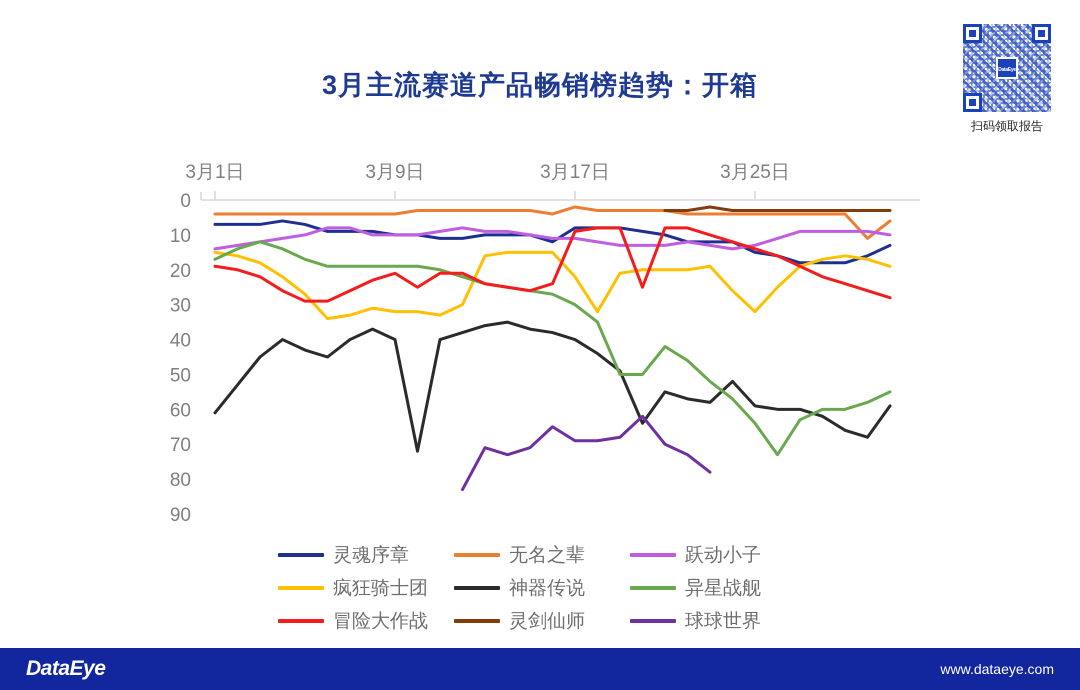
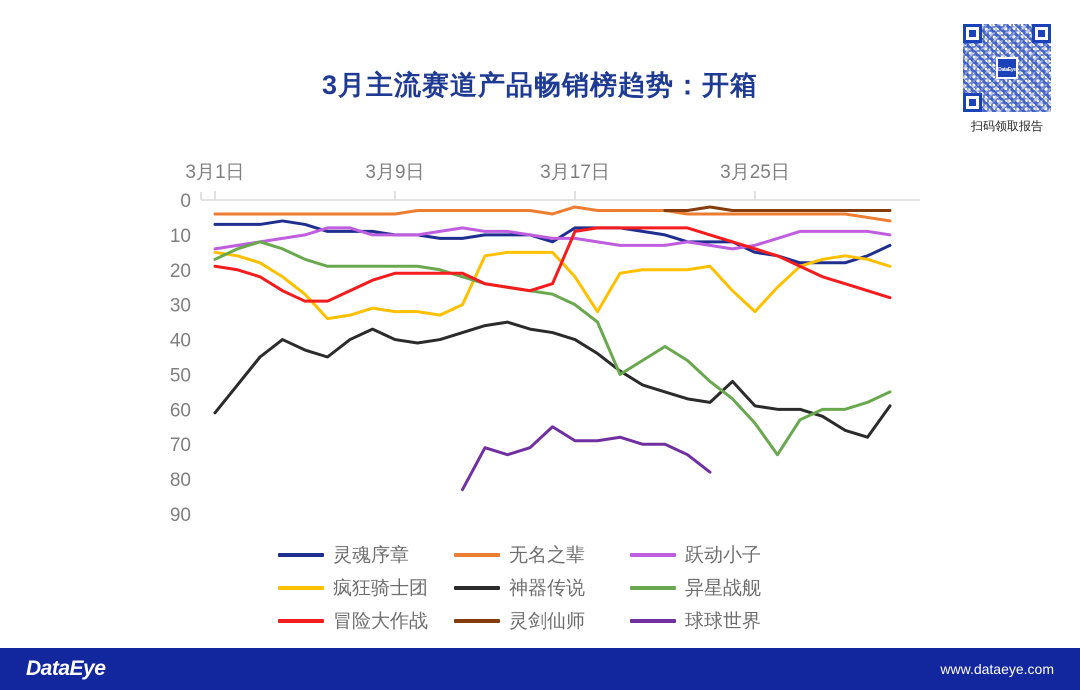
神器传说/10: 72 -> 41
冒险大作战/10: 25 -> 21
神器传说/20: 64 -> 53
异星战舰/20: 50 -> 46
冒险大作战/20: 25 -> 8
球球世界/20: 62 -> 70
无名之辈/30: 11 -> 5
